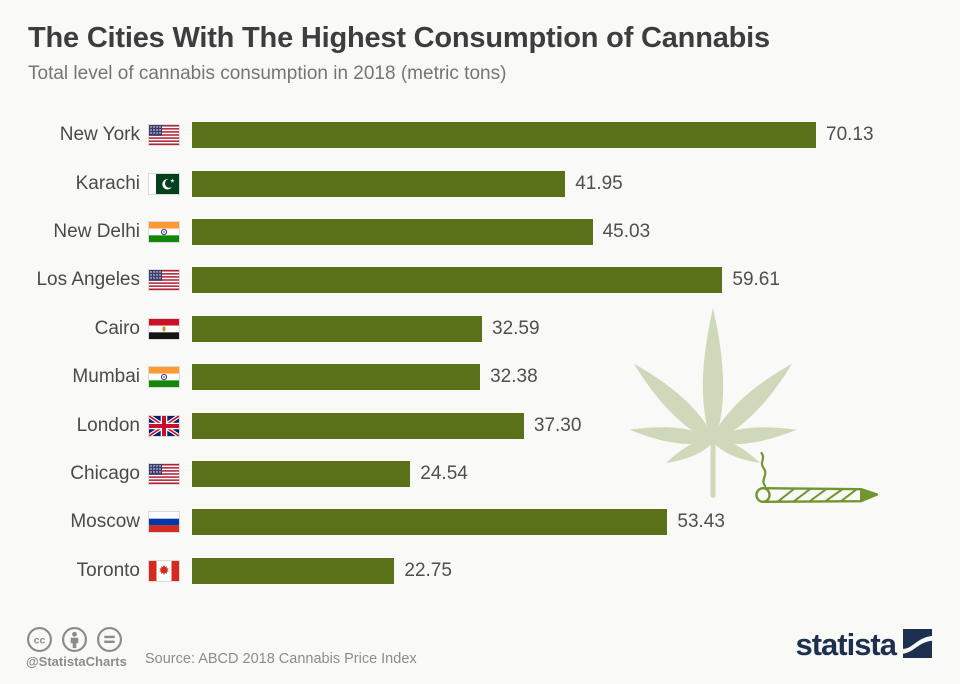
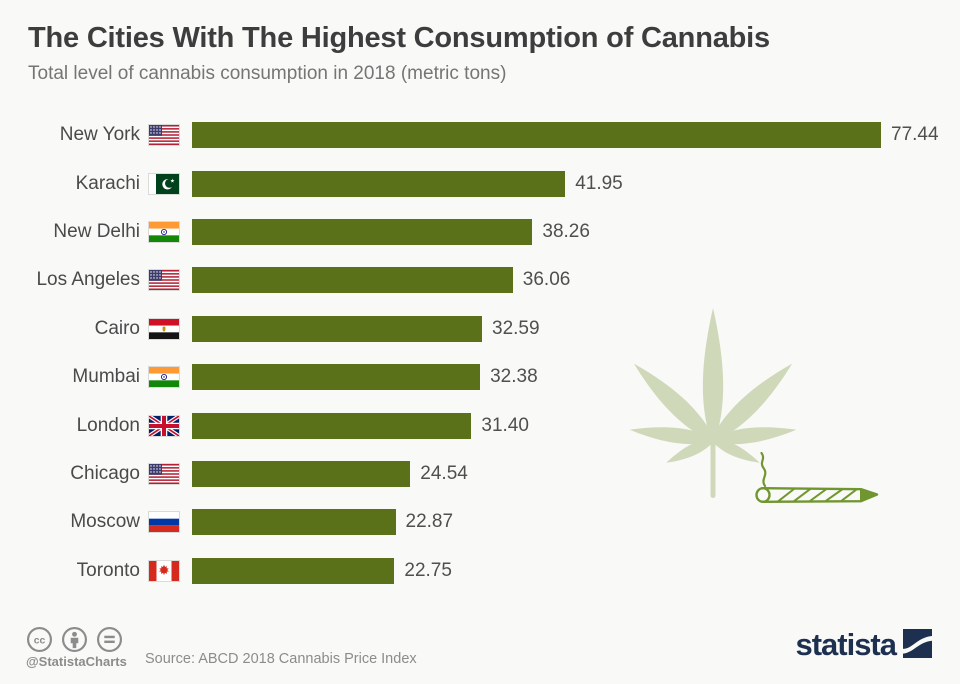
New York: 70.13 -> 77.44
New Delhi: 45.03 -> 38.26
Los Angeles: 59.61 -> 36.06
London: 37.30 -> 31.40
Moscow: 53.43 -> 22.87
